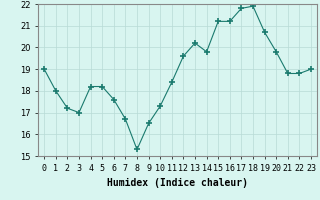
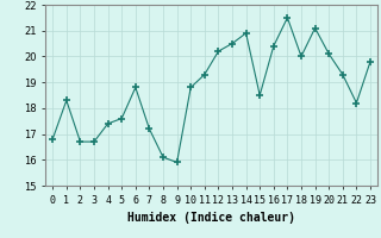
0: 19.0 -> 16.8
1: 18.0 -> 18.3
2: 17.2 -> 16.7
3: 17.0 -> 16.7
4: 18.2 -> 17.4
5: 18.2 -> 17.6
6: 17.6 -> 18.8
7: 16.7 -> 17.2
8: 15.3 -> 16.1
9: 16.5 -> 15.9
10: 17.3 -> 18.8
11: 18.4 -> 19.3
12: 19.6 -> 20.2
13: 20.2 -> 20.5
14: 19.8 -> 20.9
15: 21.2 -> 18.5
16: 21.2 -> 20.4
17: 21.8 -> 21.5
18: 21.9 -> 20.0
19: 20.7 -> 21.1
20: 19.8 -> 20.1
21: 18.8 -> 19.3
22: 18.8 -> 18.2
23: 19.0 -> 19.8
